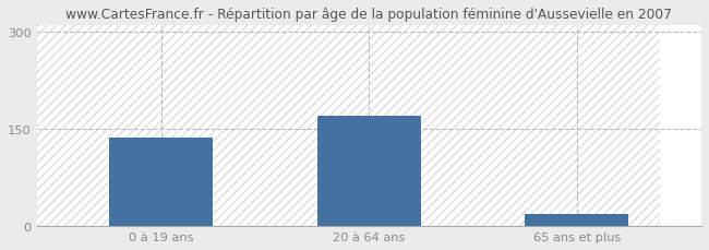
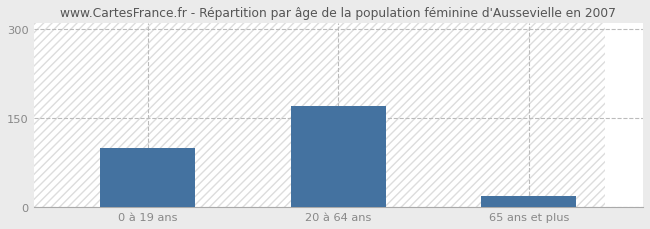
0 à 19 ans: 136 -> 100
